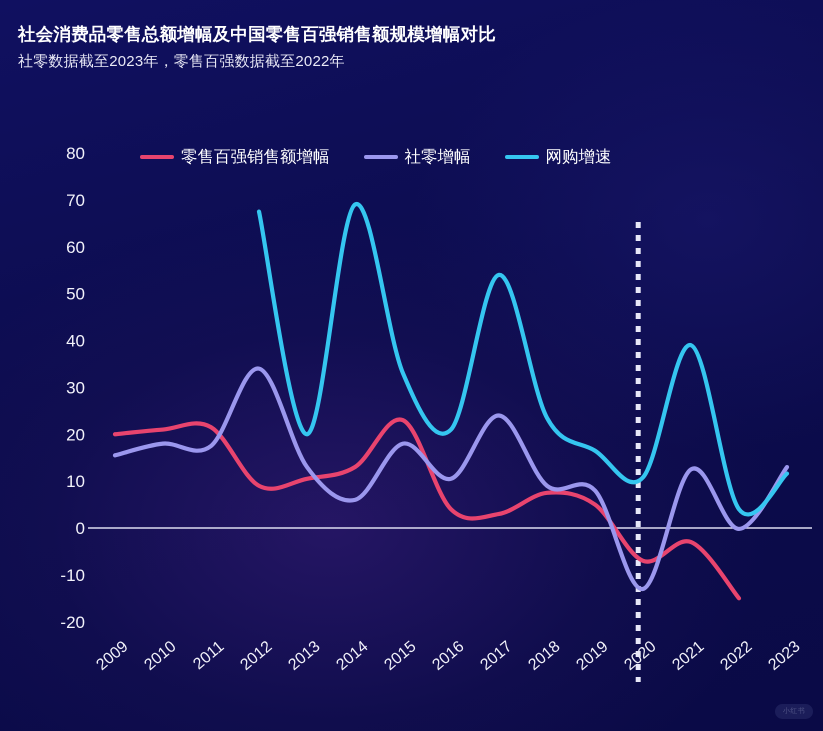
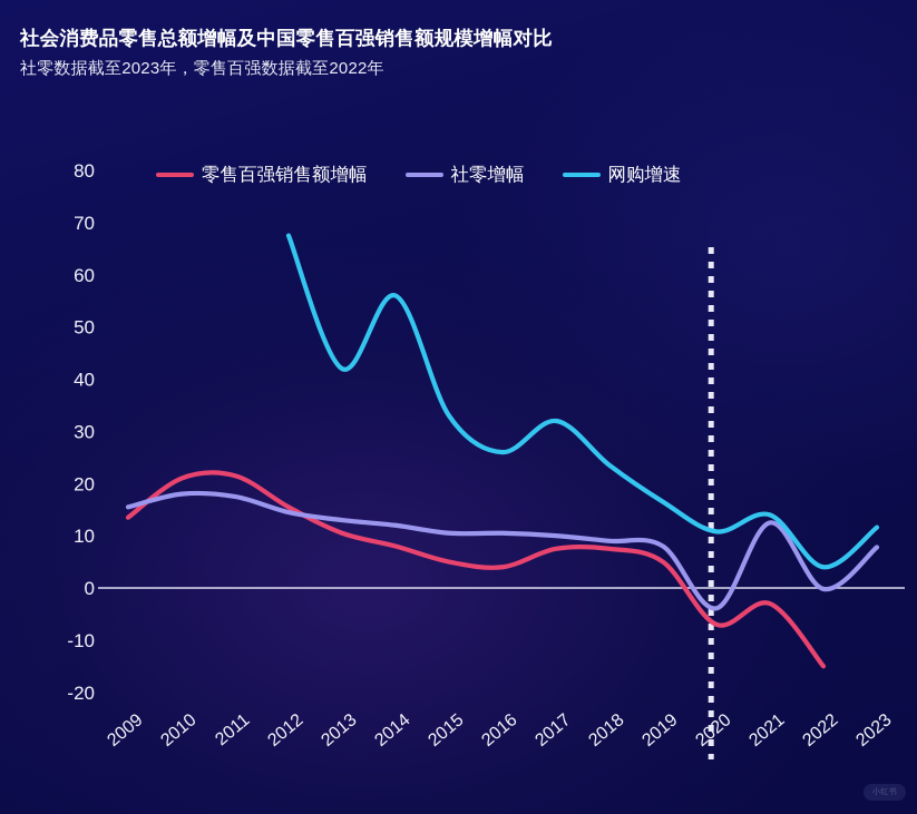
零售百强销售额增幅/2009: 20 -> 14
零售百强销售额增幅/2012: 9 -> 16
社零增幅/2012: 34 -> 14
网购增速/2013: 20 -> 42
零售百强销售额增幅/2014: 13 -> 8
社零增幅/2014: 6 -> 12
网购增速/2014: 69 -> 56
零售百强销售额增幅/2015: 23 -> 5
社零增幅/2015: 18 -> 10
网购增速/2016: 21 -> 26
零售百强销售额增幅/2017: 3 -> 8
社零增幅/2017: 24 -> 10
网购增速/2017: 54 -> 32
社零增幅/2020: -13 -> -4
网购增速/2021: 39 -> 14
社零增幅/2023: 13 -> 8
